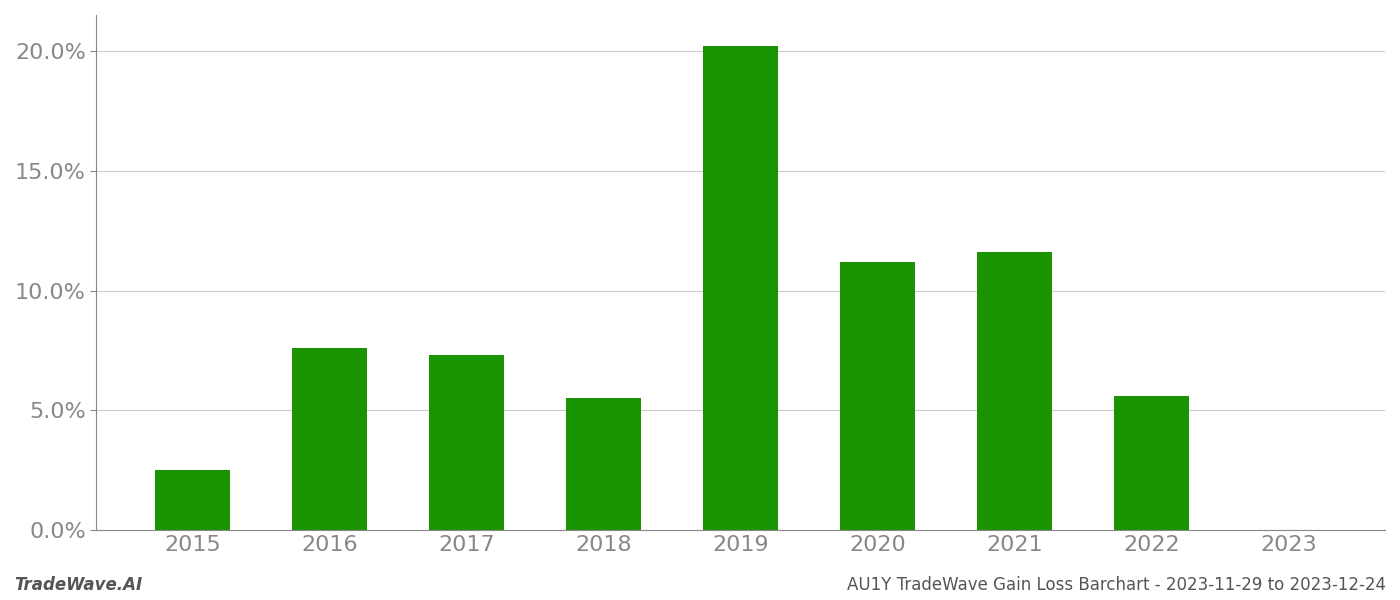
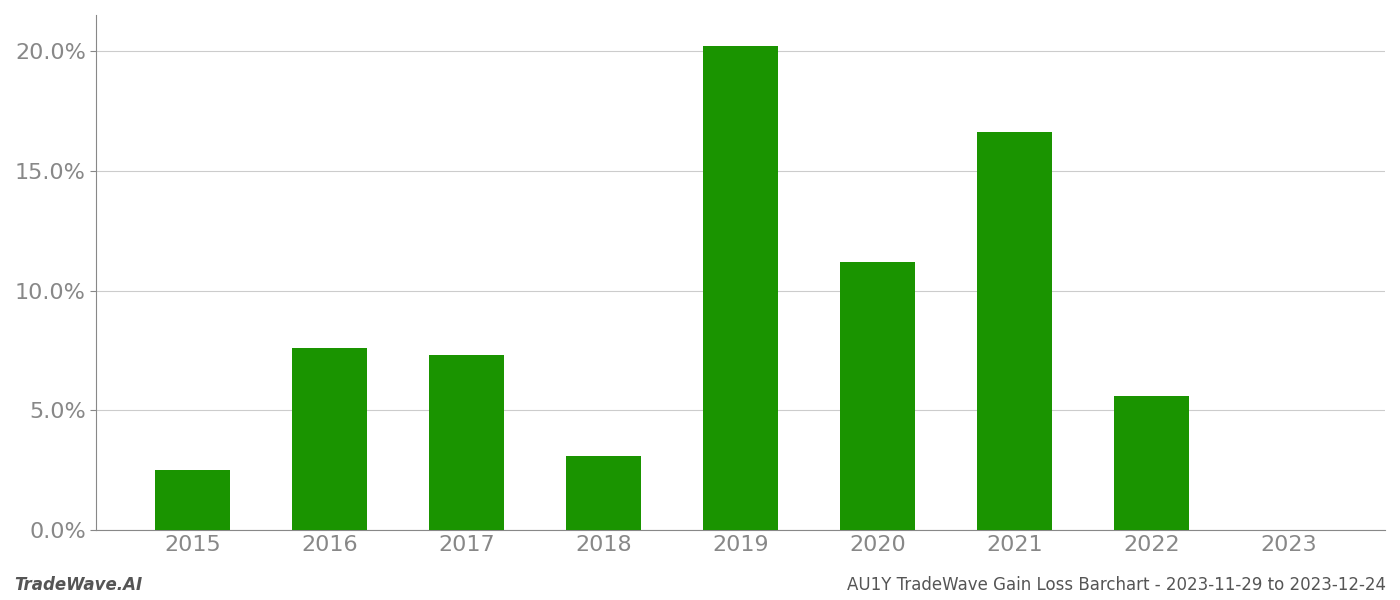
2018: 5.5% -> 3.1%
2021: 11.6% -> 16.6%
